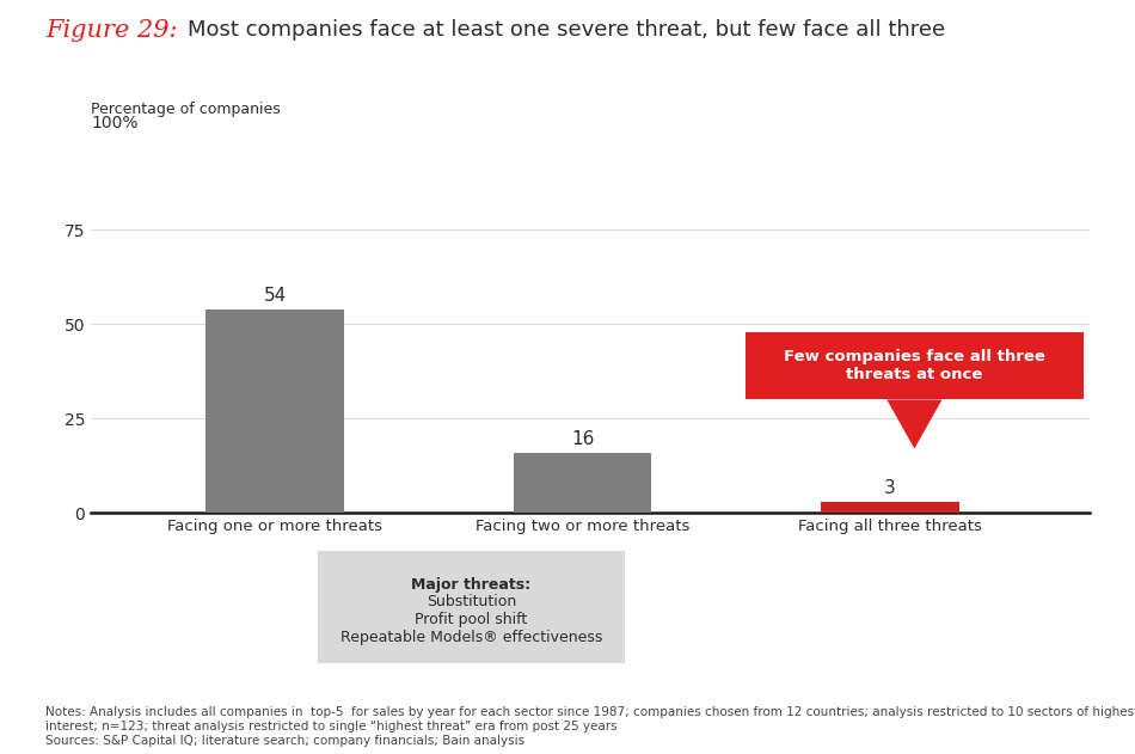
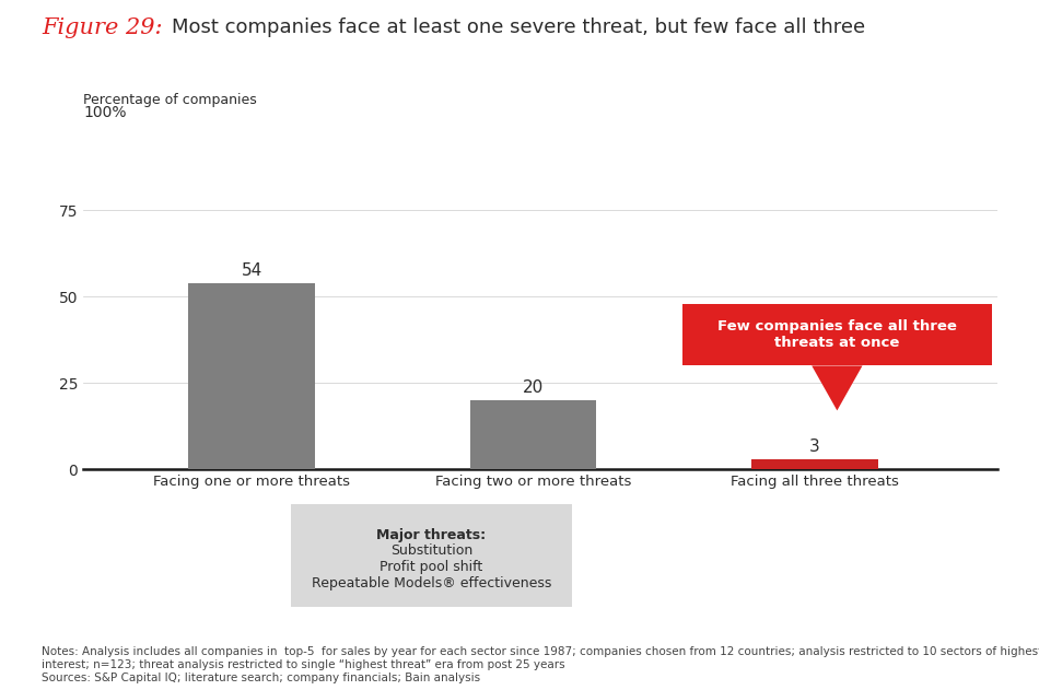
Facing two or more threats: 16 -> 20
